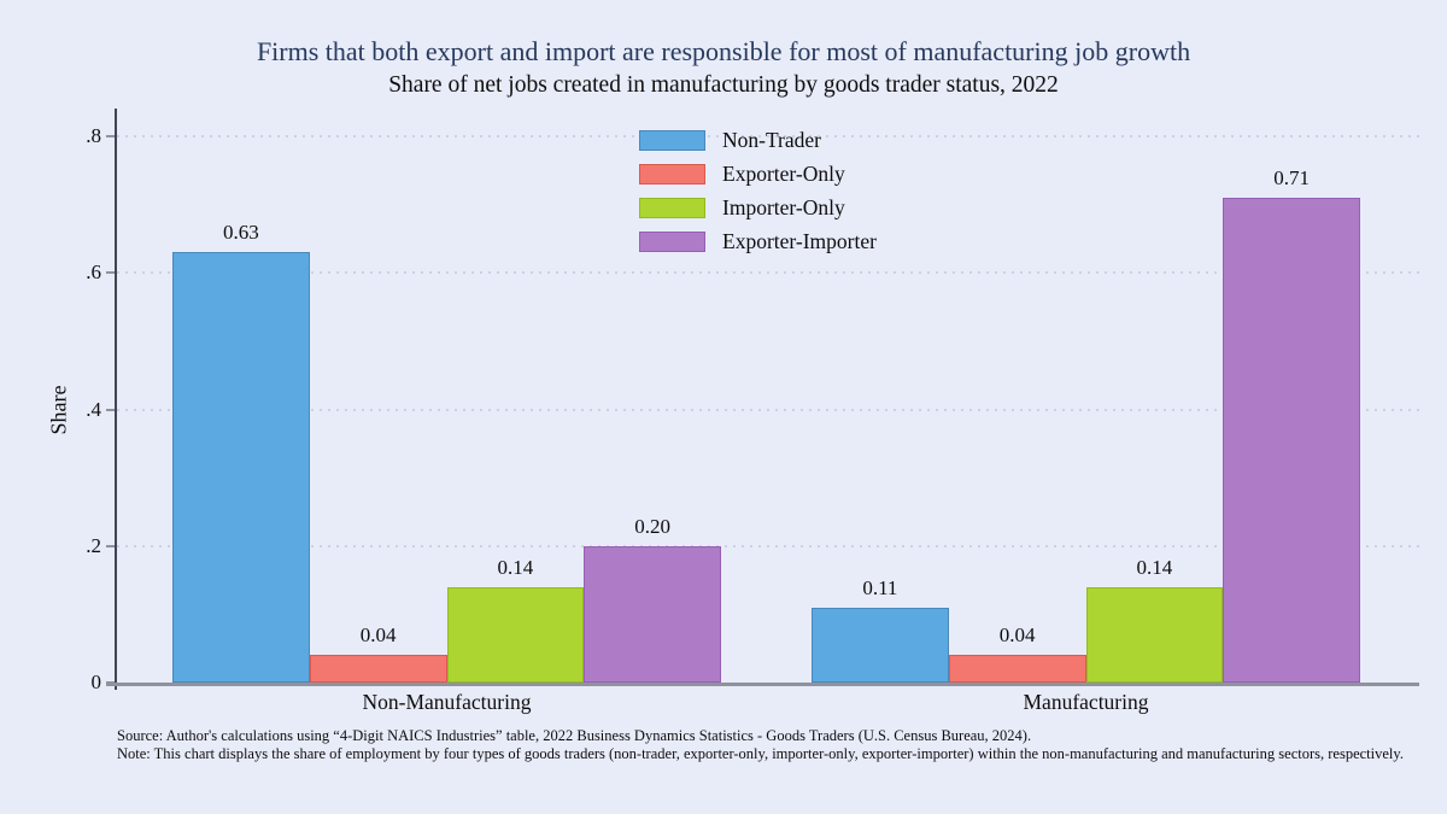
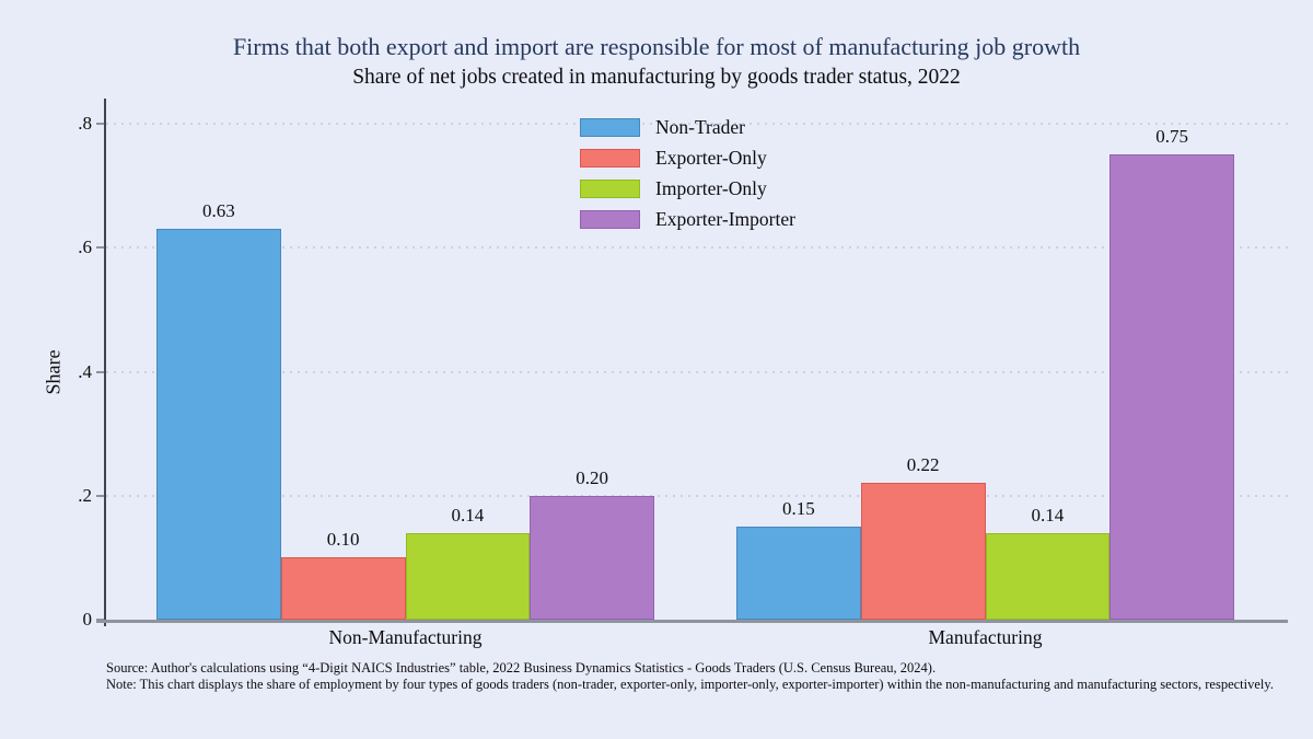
Exporter-Only/Non-Manufacturing: 0.04 -> 0.10
Non-Trader/Manufacturing: 0.11 -> 0.15
Exporter-Only/Manufacturing: 0.04 -> 0.22
Exporter-Importer/Manufacturing: 0.71 -> 0.75
